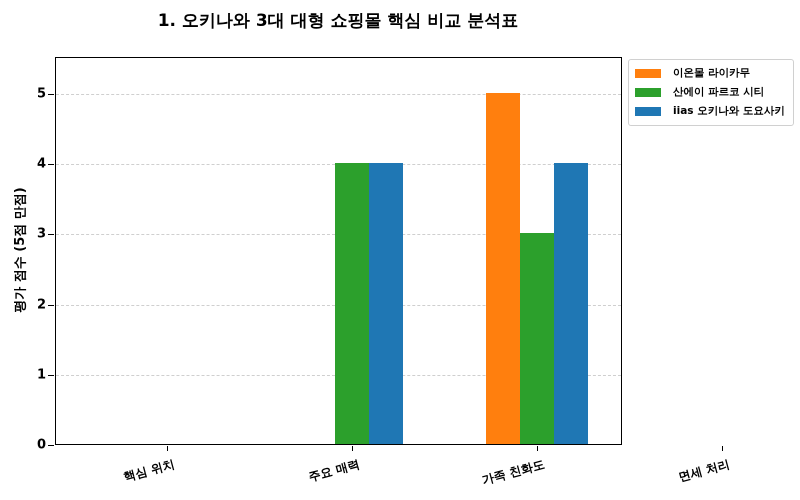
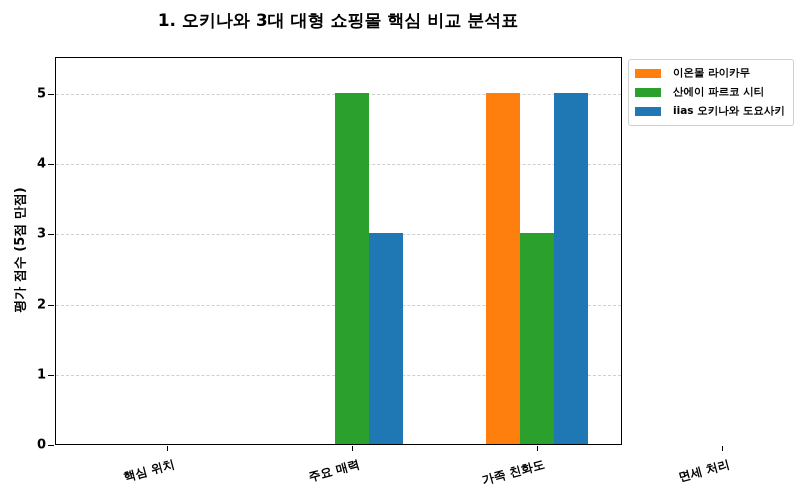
산에이 파르코 시티/주요 매력: 4 -> 5
iias 오키나와 도요사키/주요 매력: 4 -> 3
iias 오키나와 도요사키/가족 친화도: 4 -> 5
